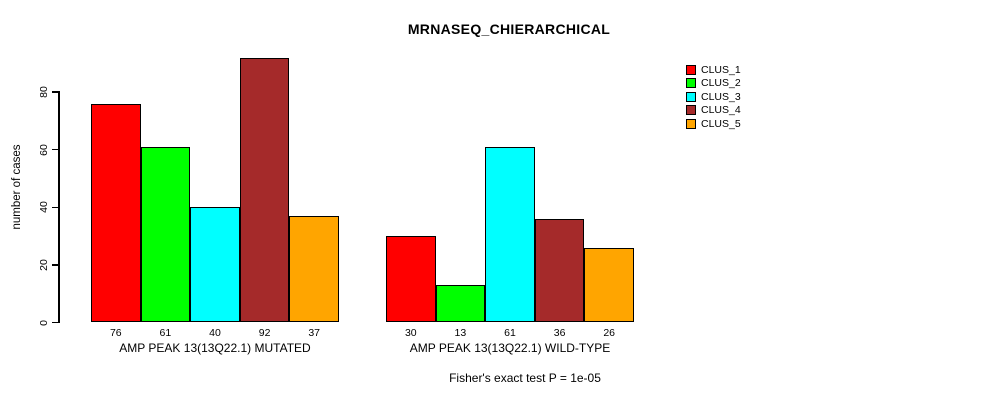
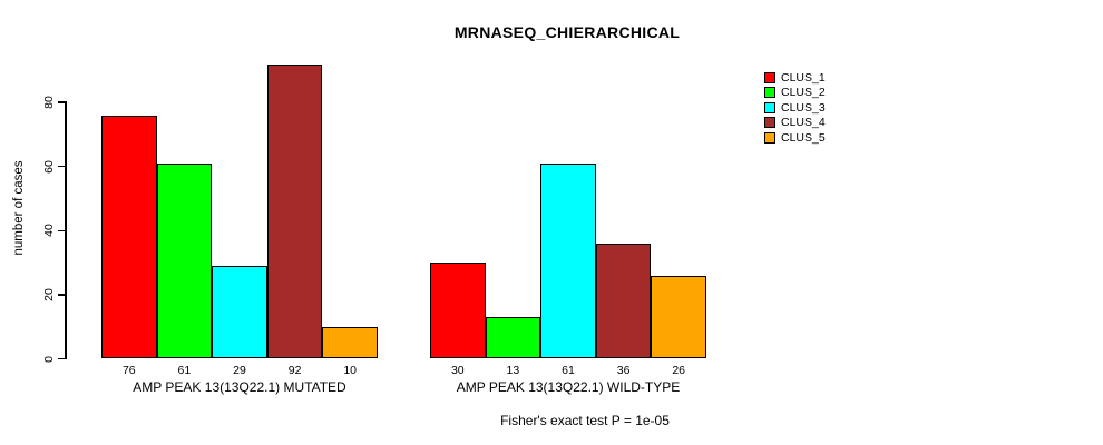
CLUS_3/AMP PEAK 13(13Q22.1) MUTATED: 40 -> 29
CLUS_5/AMP PEAK 13(13Q22.1) MUTATED: 37 -> 10
